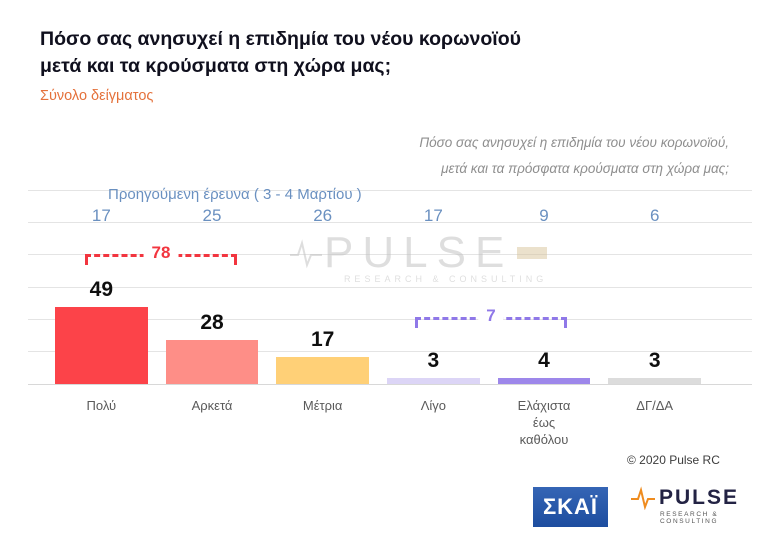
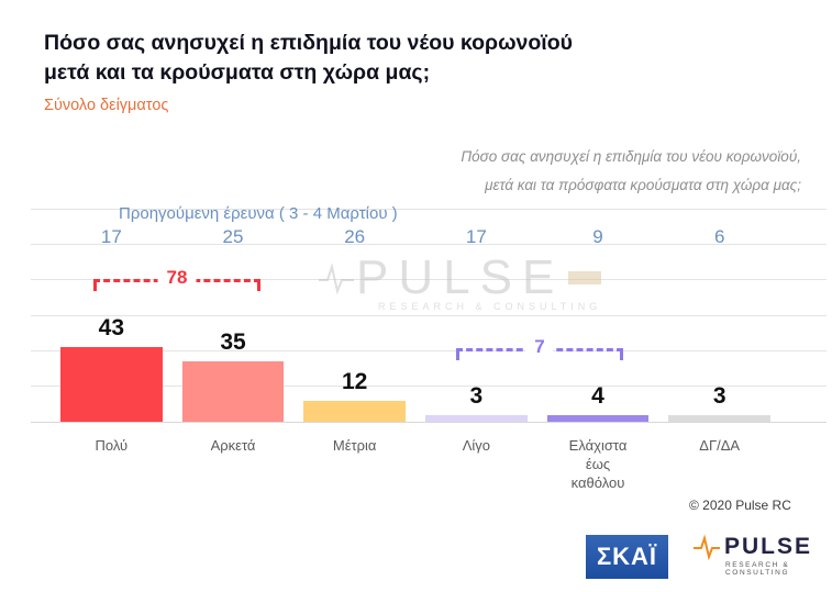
Πολύ: 49 -> 43
Αρκετά: 28 -> 35
Μέτρια: 17 -> 12
